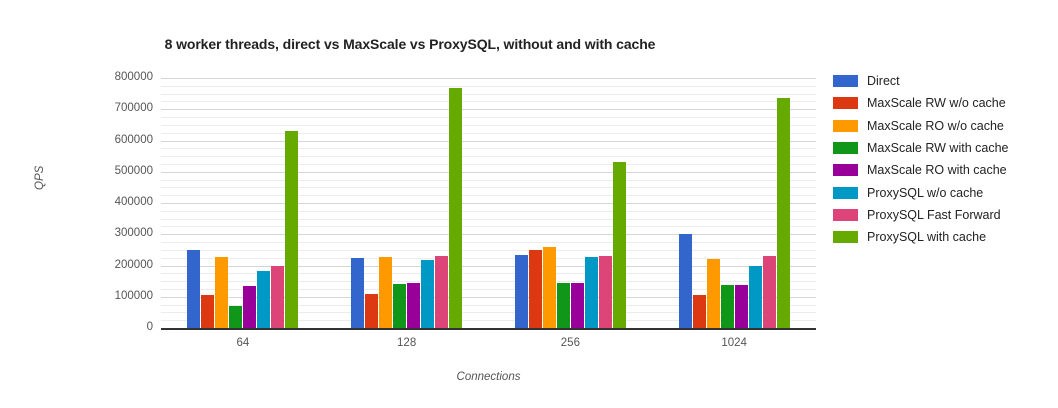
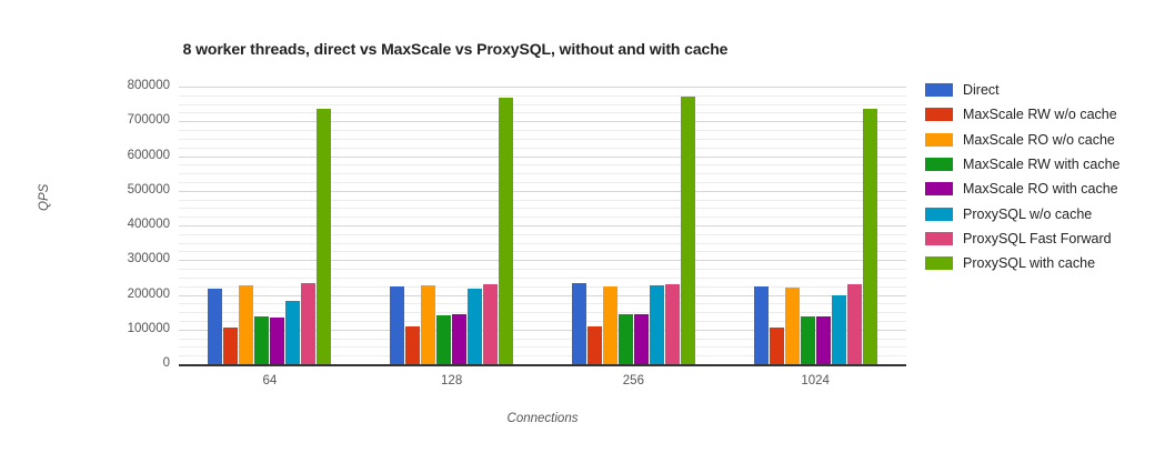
Direct/64: 250000 -> 220000
MaxScale RW with cache/64: 70000 -> 140000
ProxySQL Fast Forward/64: 200000 -> 230000
ProxySQL with cache/64: 630000 -> 740000
MaxScale RW w/o cache/256: 250000 -> 110000
MaxScale RO w/o cache/256: 260000 -> 220000
ProxySQL with cache/256: 530000 -> 770000
Direct/1024: 300000 -> 220000
